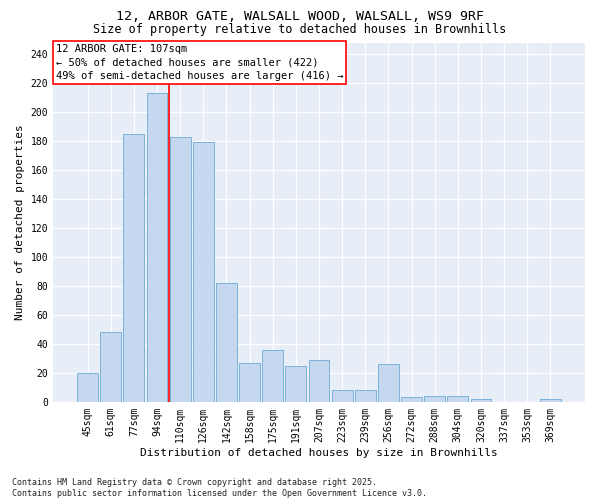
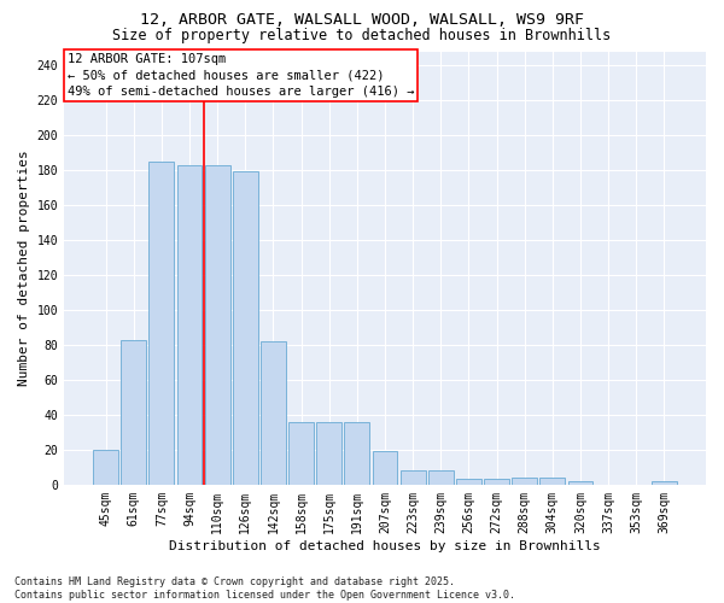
61sqm: 48 -> 83
94sqm: 213 -> 183
158sqm: 27 -> 36
191sqm: 25 -> 36
207sqm: 29 -> 19
256sqm: 26 -> 3
